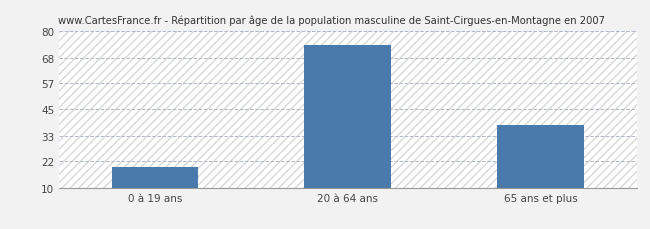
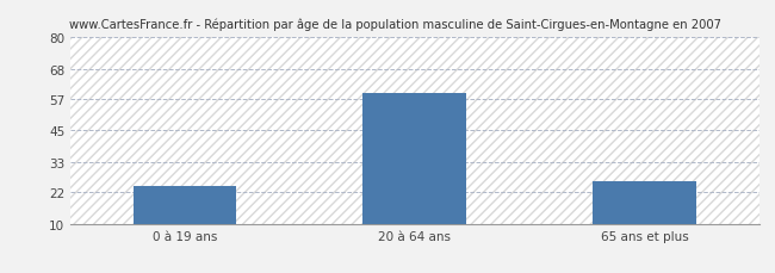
0 à 19 ans: 19 -> 24
20 à 64 ans: 74 -> 59
65 ans et plus: 38 -> 26
